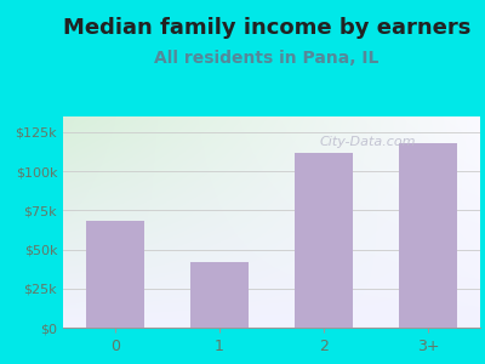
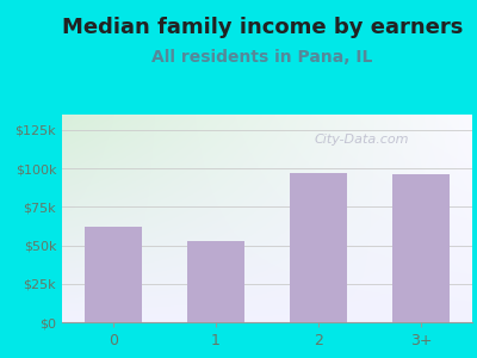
0: $68k -> $62k
1: $42k -> $53k
2: $112k -> $97k
3+: $118k -> $96k
